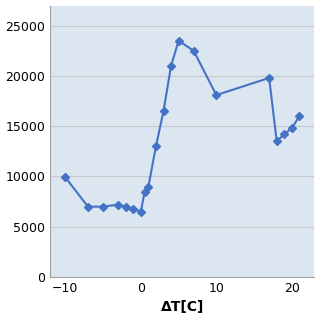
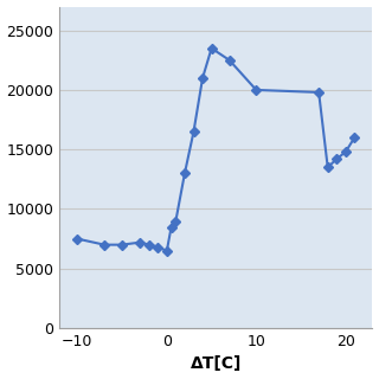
−10: 9900 -> 7500
10: 18100 -> 20000
